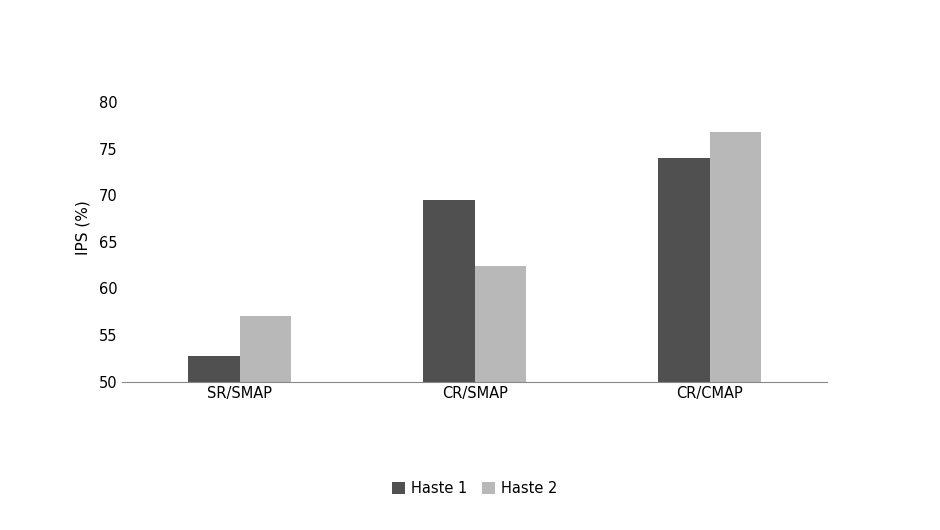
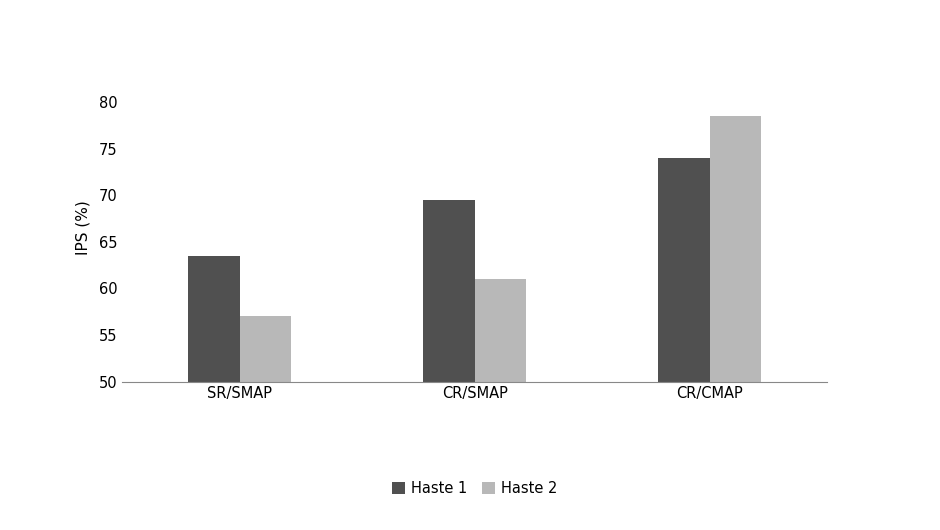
Haste 1/SR/SMAP: 52.8 -> 63.5
Haste 2/CR/SMAP: 62.4 -> 61.0
Haste 2/CR/CMAP: 76.8 -> 78.5
